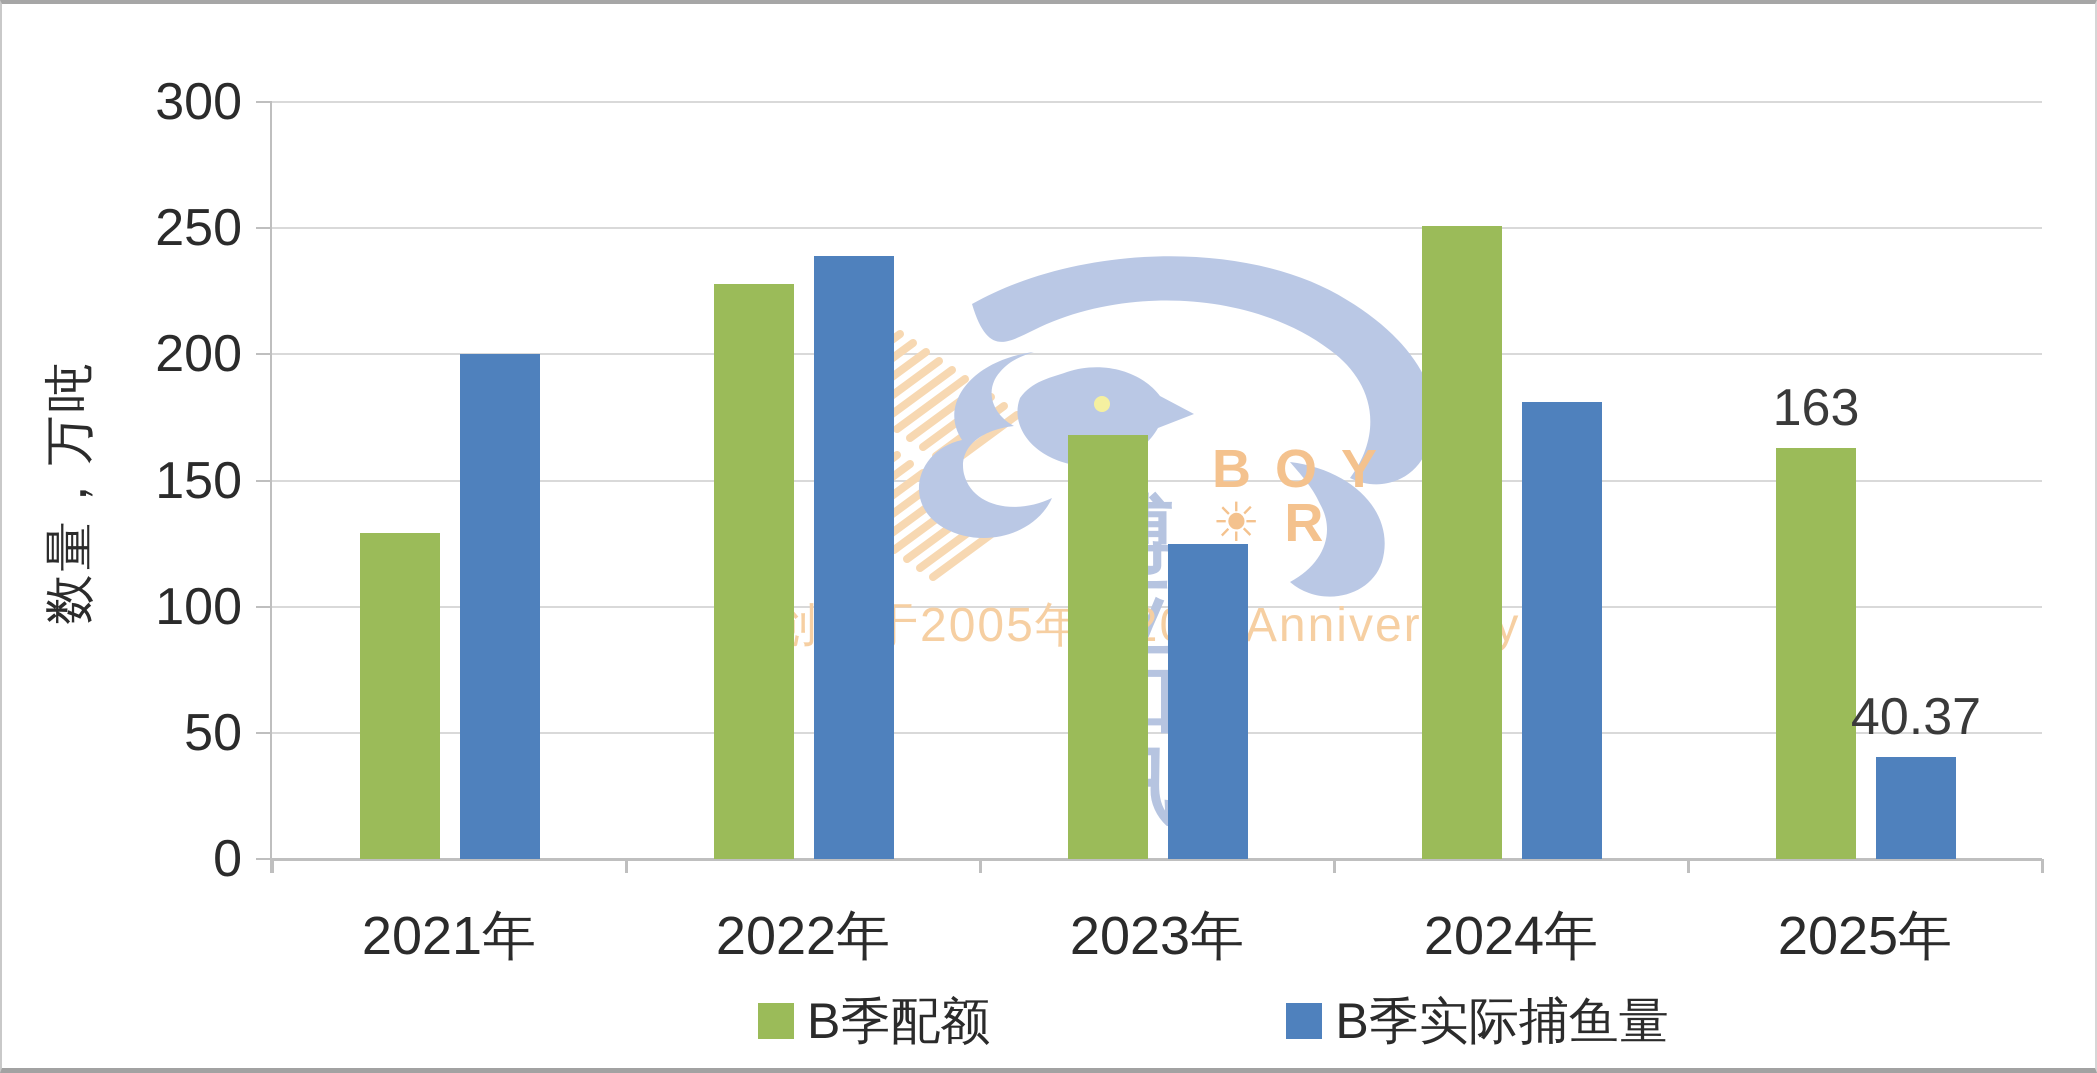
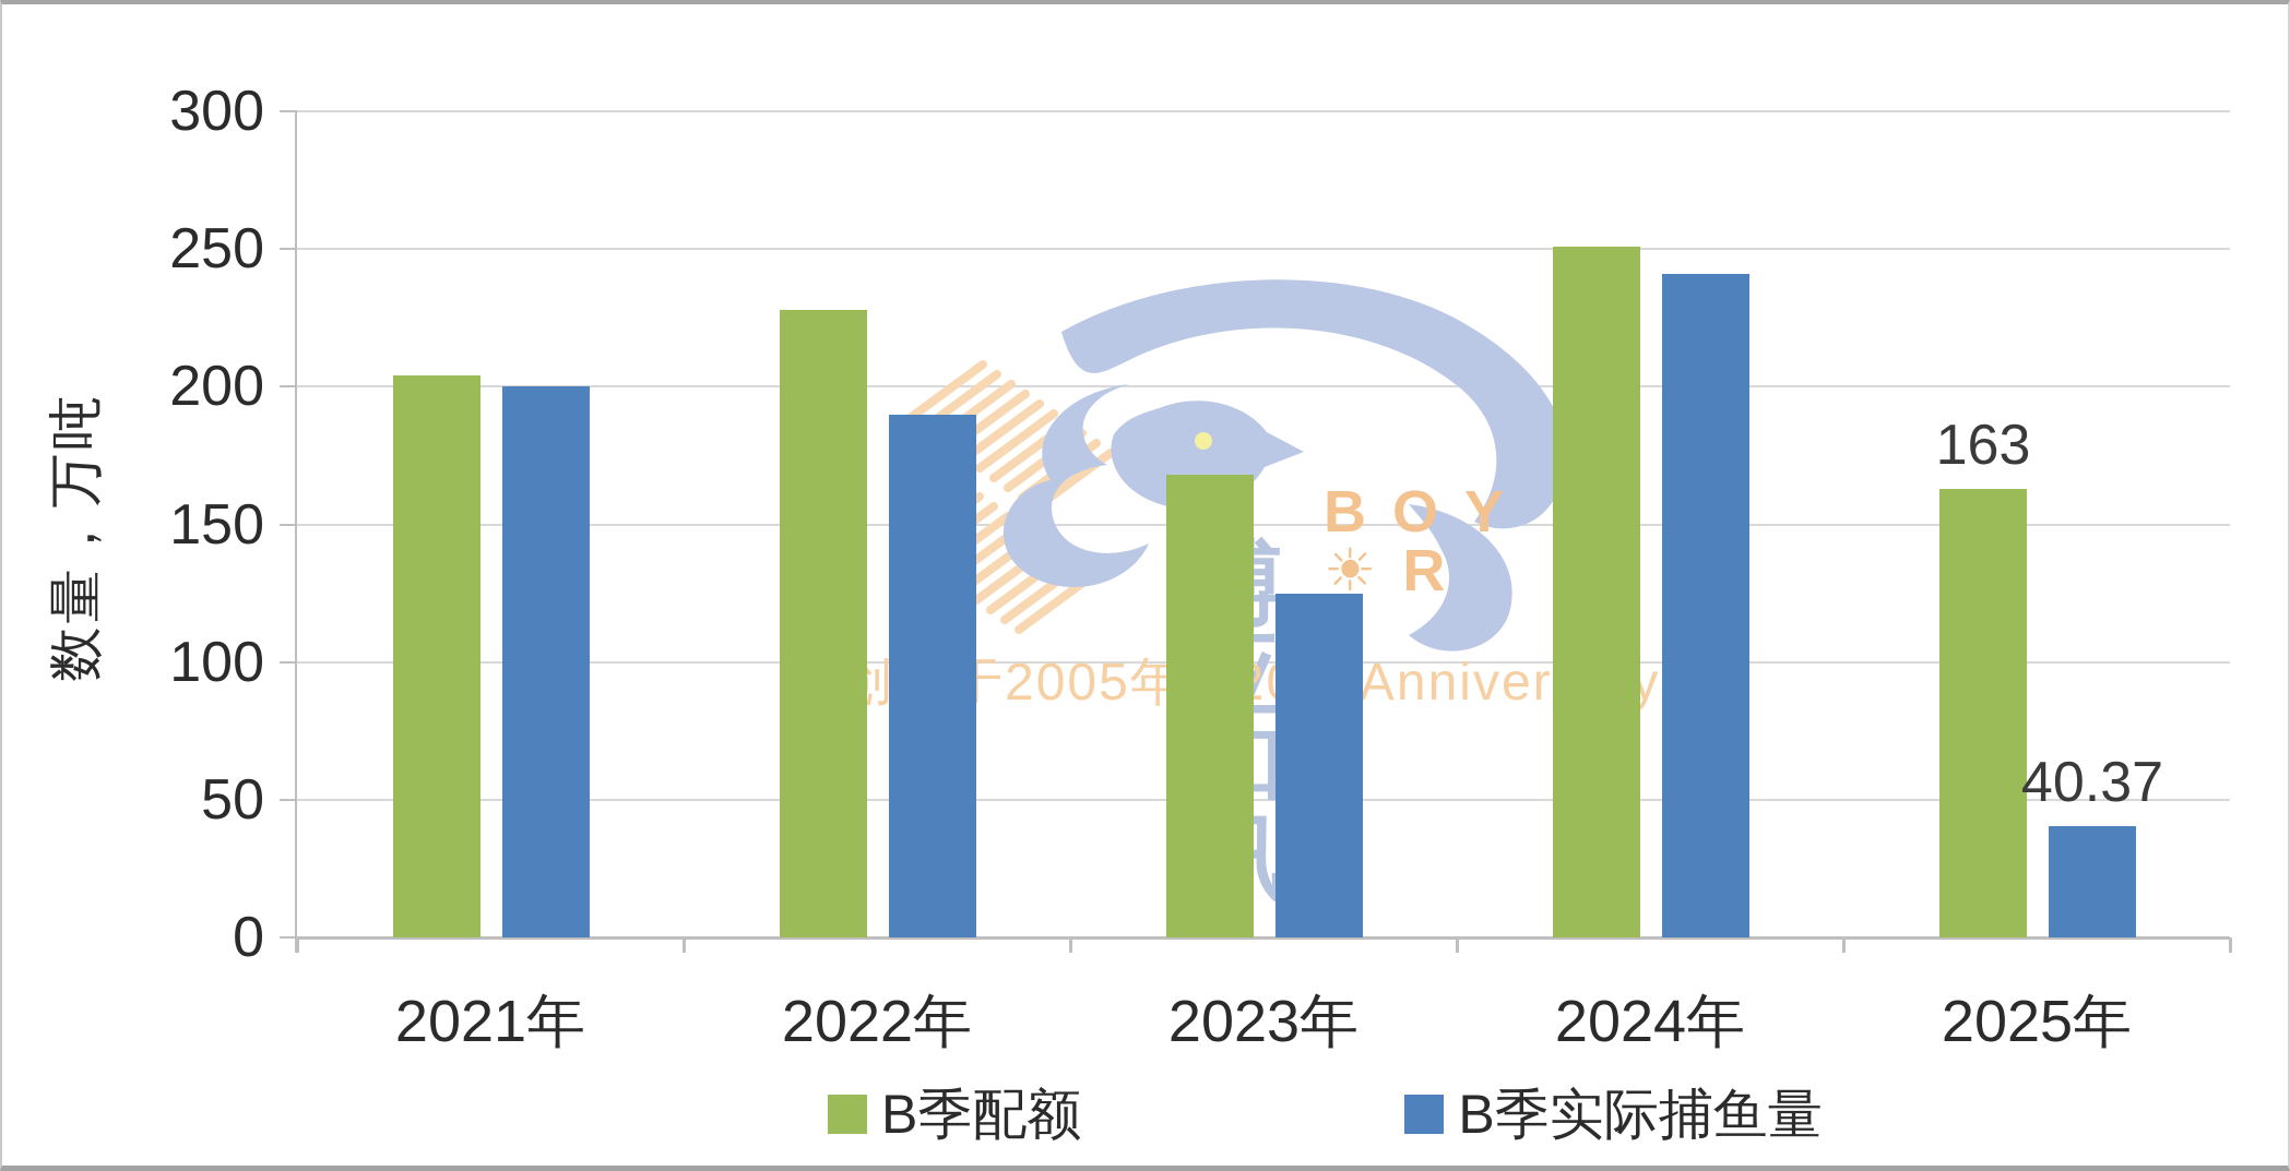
B季配额/2021年: 129 -> 204
B季实际捕鱼量/2022年: 239 -> 190
B季实际捕鱼量/2024年: 181 -> 241
